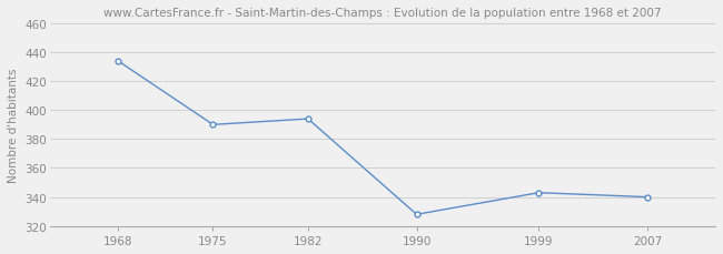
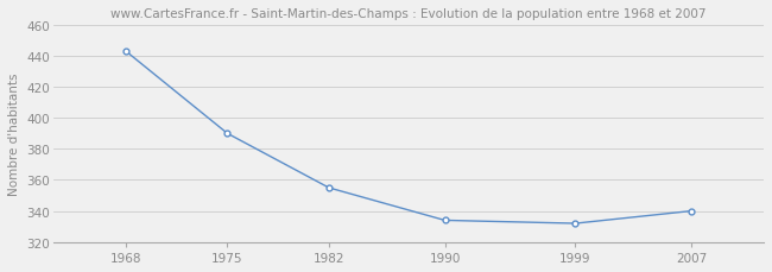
1968: 434 -> 443
1982: 394 -> 355
1990: 328 -> 334
1999: 343 -> 332
